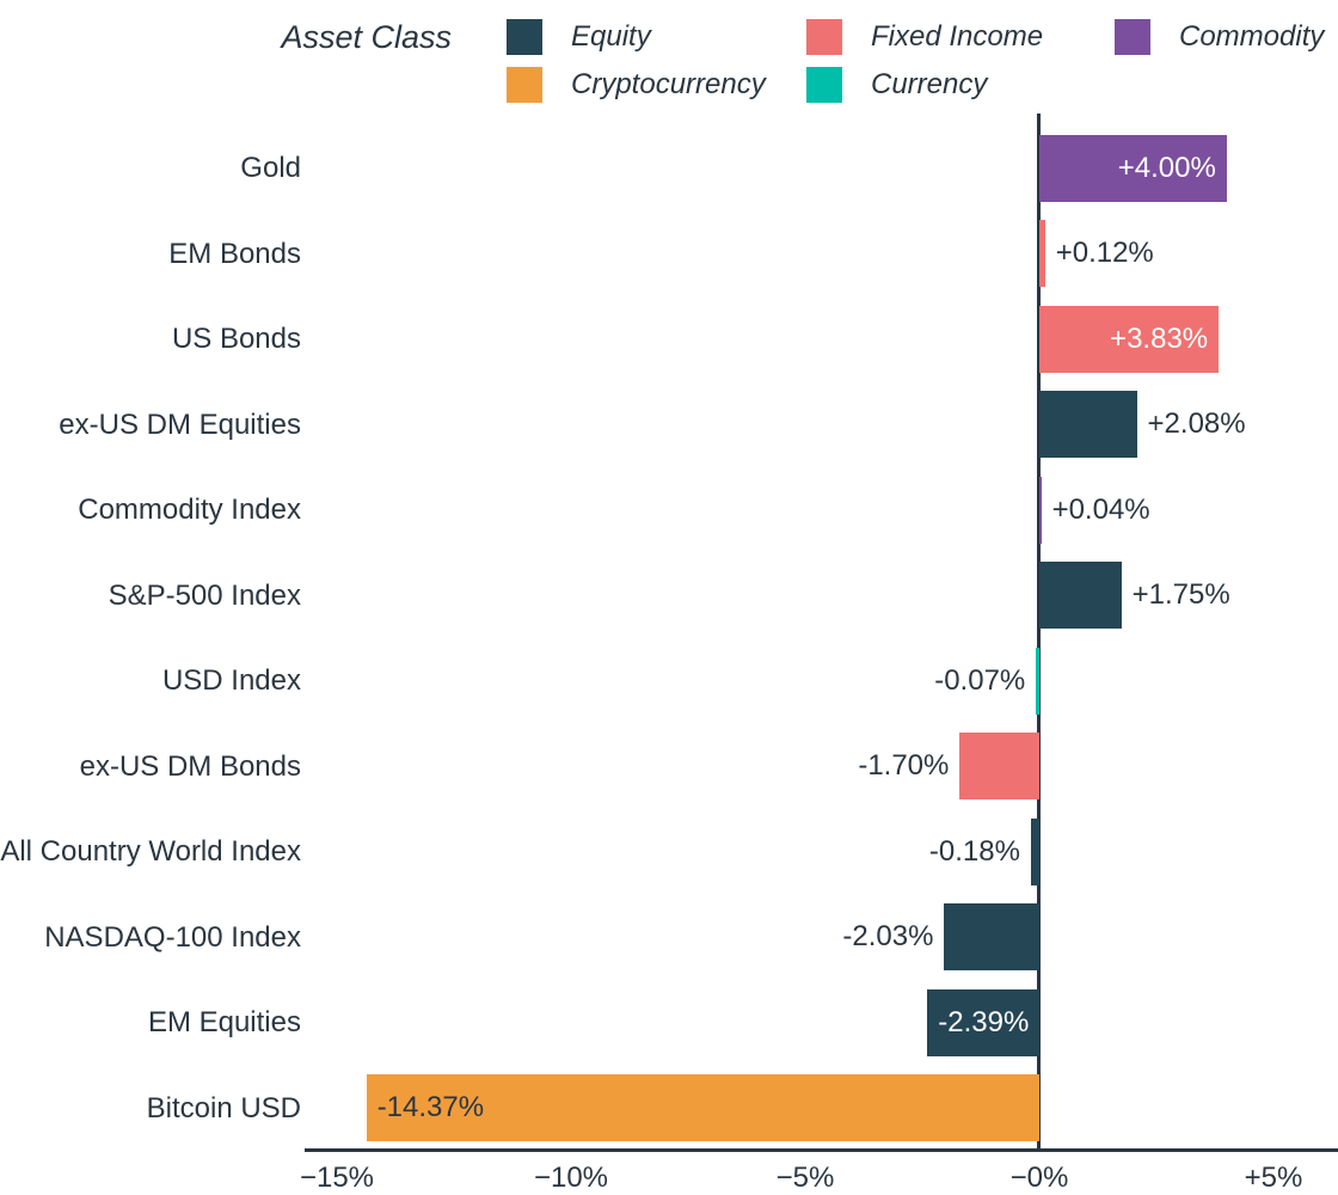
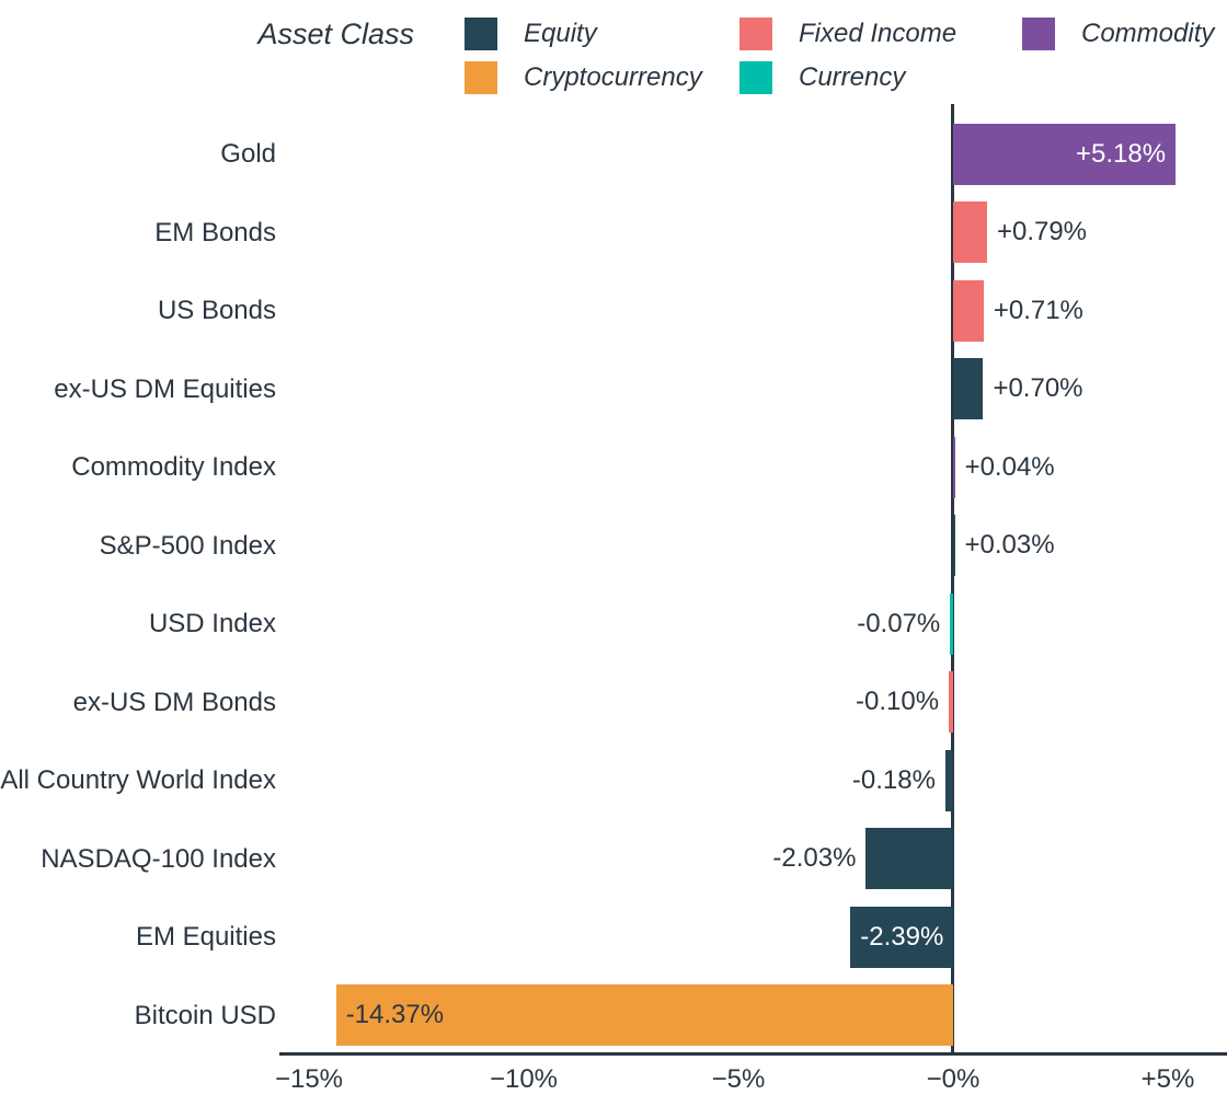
Gold: +4.00% -> +5.18%
EM Bonds: +0.12% -> +0.79%
US Bonds: +3.83% -> +0.71%
ex-US DM Equities: +2.08% -> +0.70%
S&P-500 Index: +1.75% -> +0.03%
ex-US DM Bonds: -1.70% -> -0.10%
